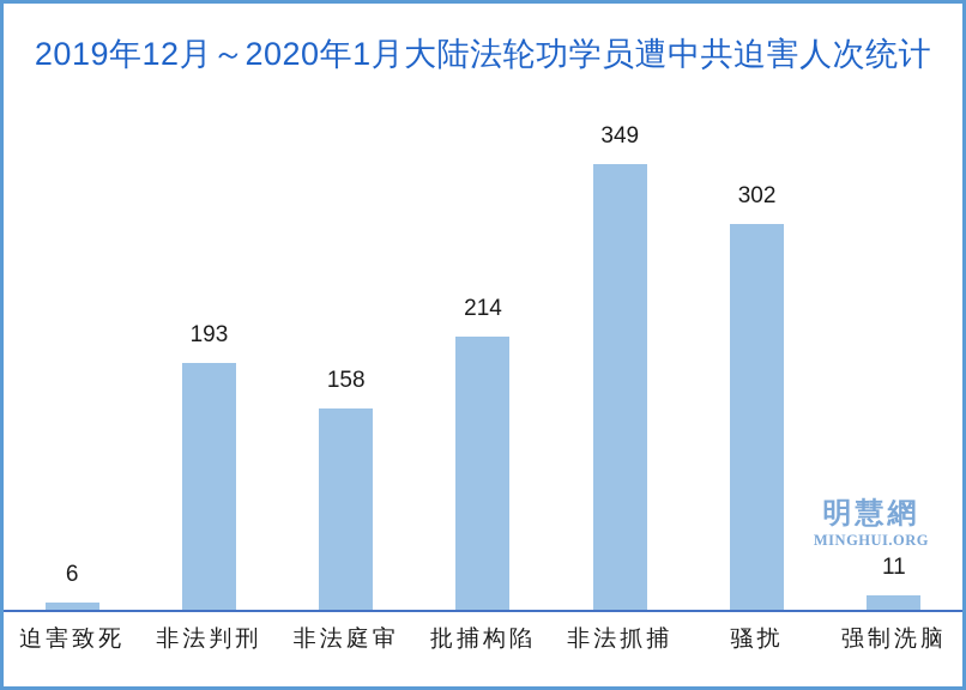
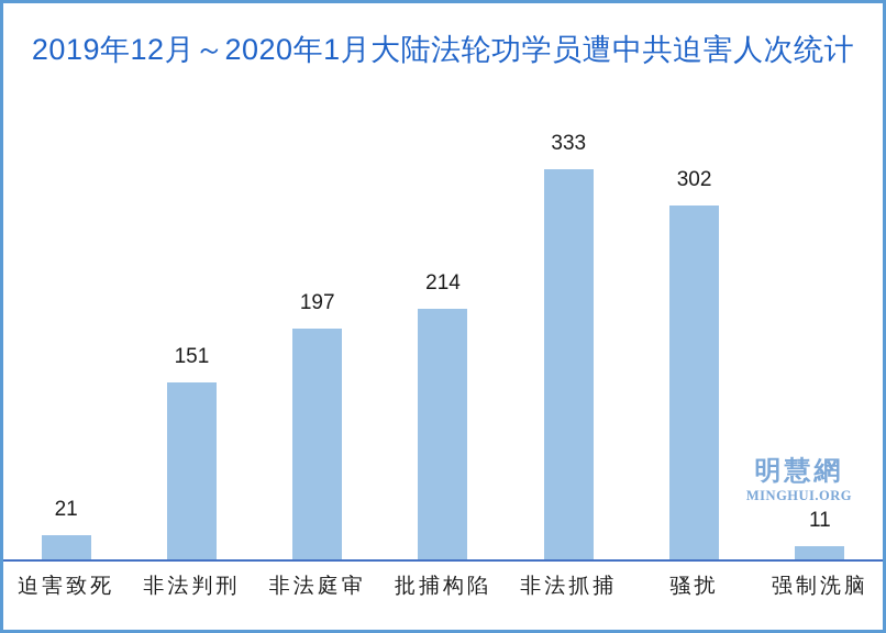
迫害致死: 6 -> 21
非法判刑: 193 -> 151
非法庭审: 158 -> 197
非法抓捕: 349 -> 333
